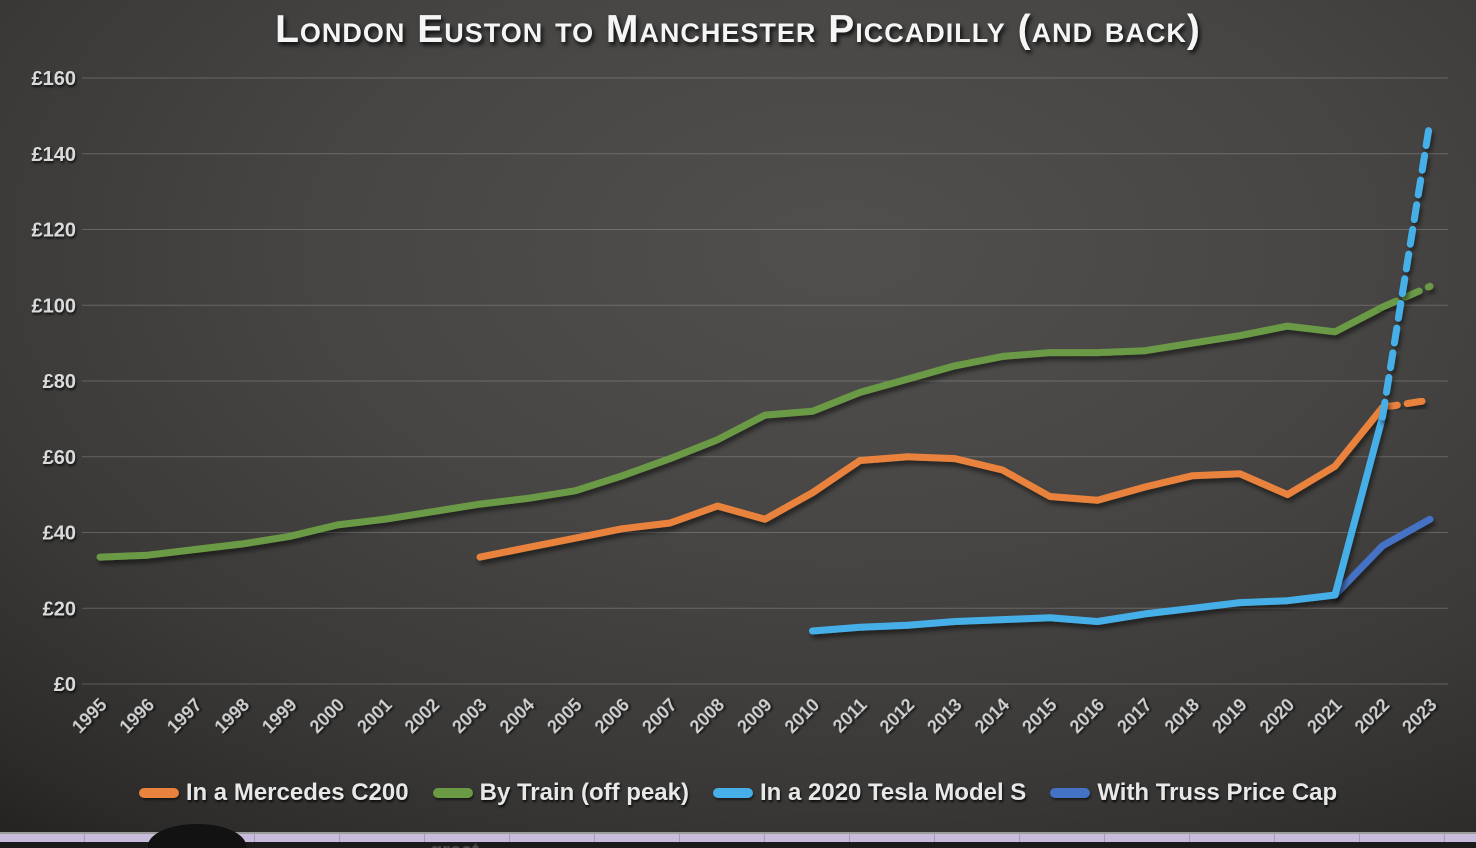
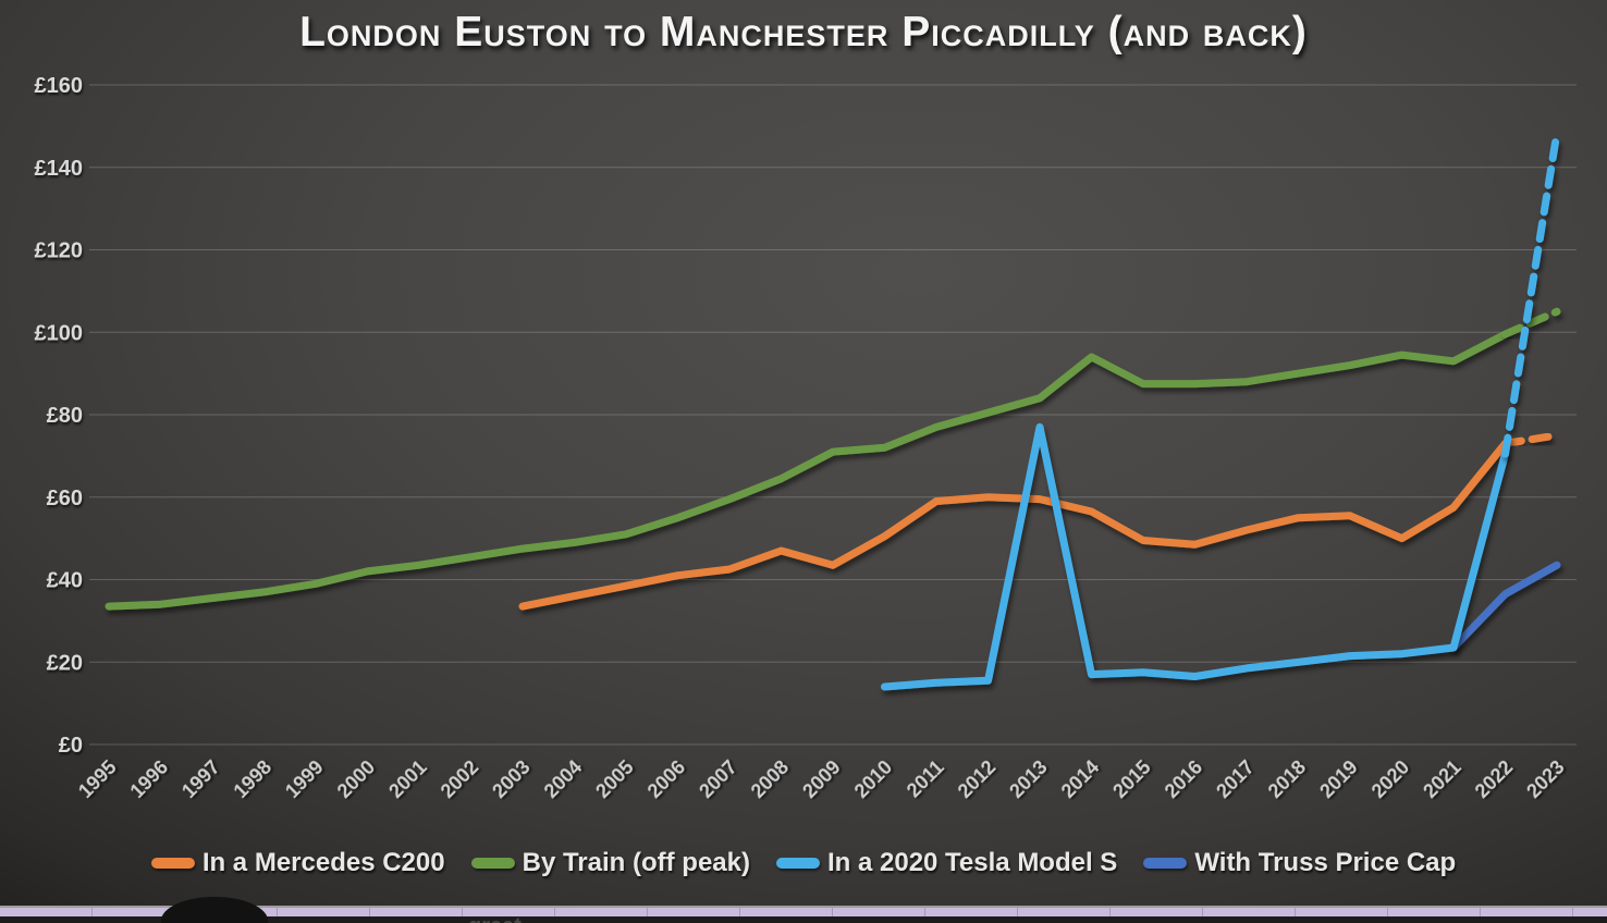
In a 2020 Tesla Model S/2013: £16 -> £77
By Train (off peak)/2014: £86 -> £94
